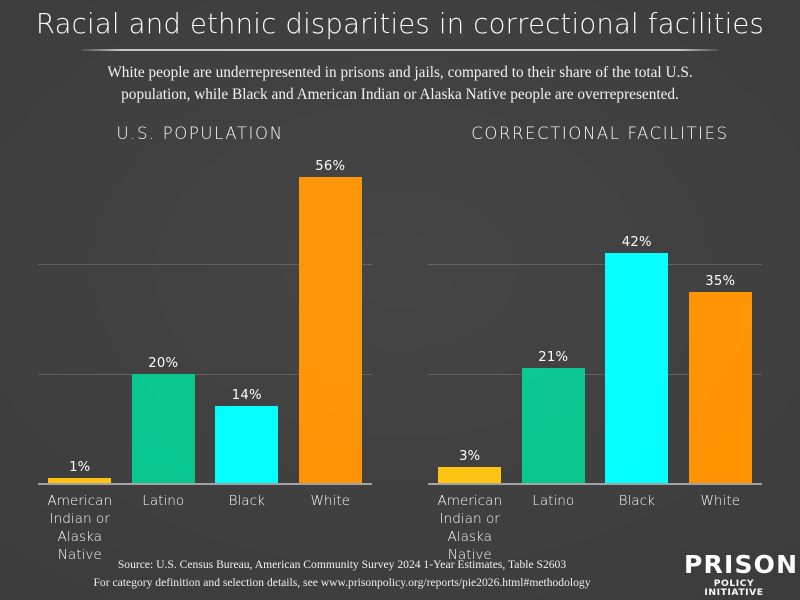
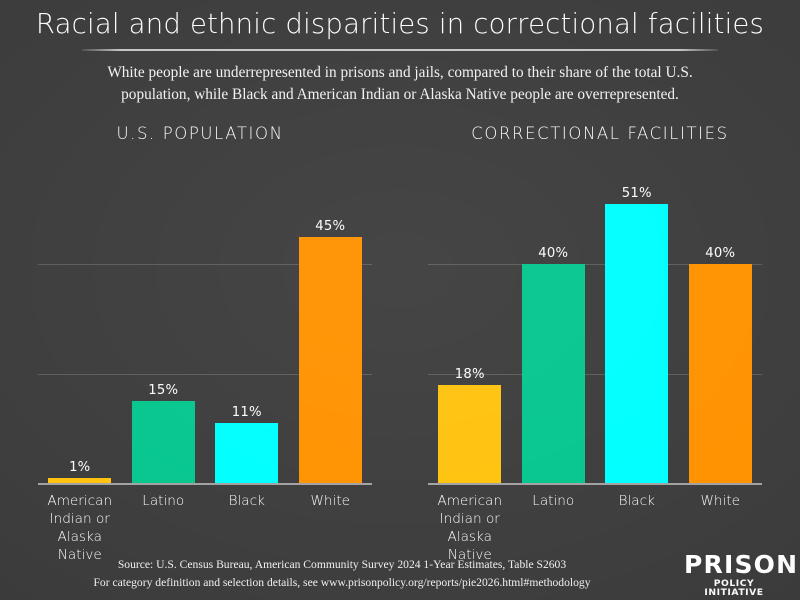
U.S. POPULATION/Latino: 20% -> 15%
U.S. POPULATION/Black: 14% -> 11%
U.S. POPULATION/White: 56% -> 45%
CORRECTIONAL FACILITIES/American Indian or Alaska Native: 3% -> 18%
CORRECTIONAL FACILITIES/Latino: 21% -> 40%
CORRECTIONAL FACILITIES/Black: 42% -> 51%
CORRECTIONAL FACILITIES/White: 35% -> 40%
